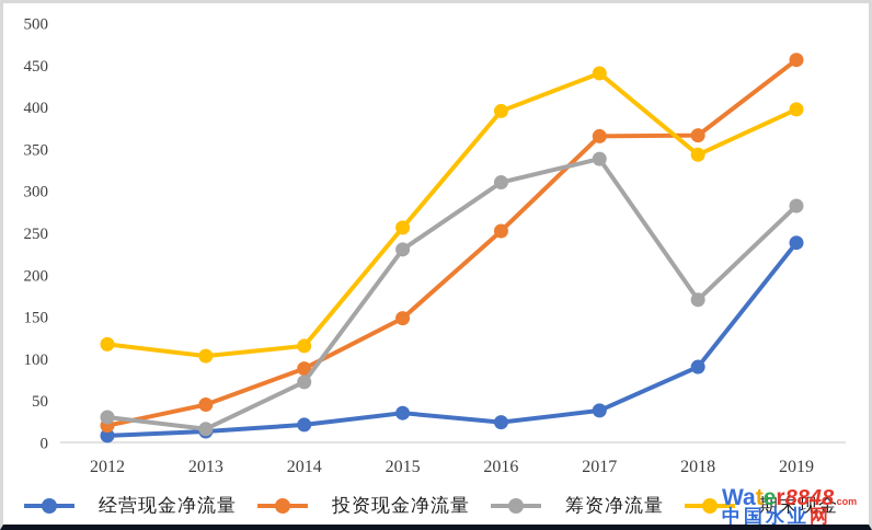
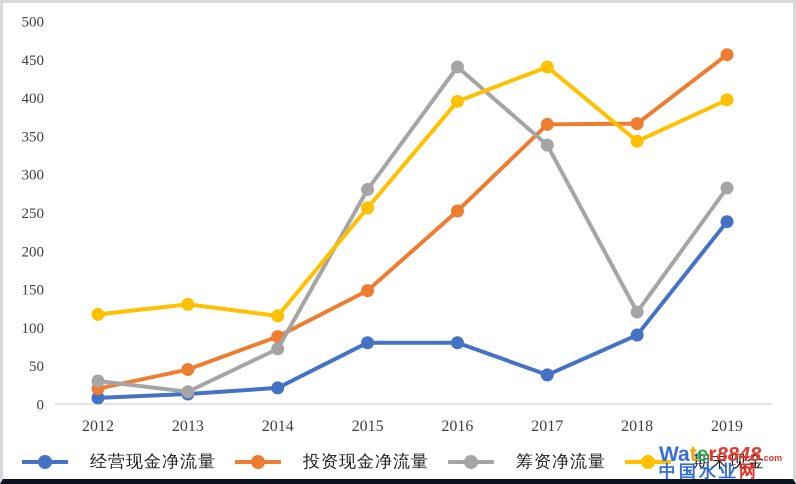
期末现金/2013: 100 -> 130
经营现金净流量/2015: 40 -> 80
筹资净流量/2015: 230 -> 280
经营现金净流量/2016: 20 -> 80
筹资净流量/2016: 310 -> 440
筹资净流量/2018: 170 -> 120
